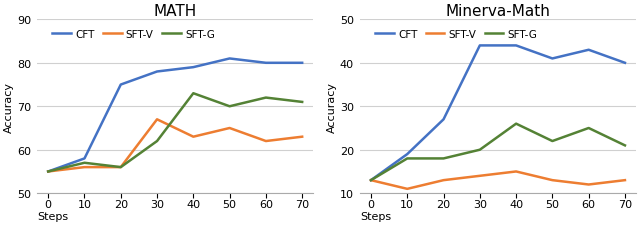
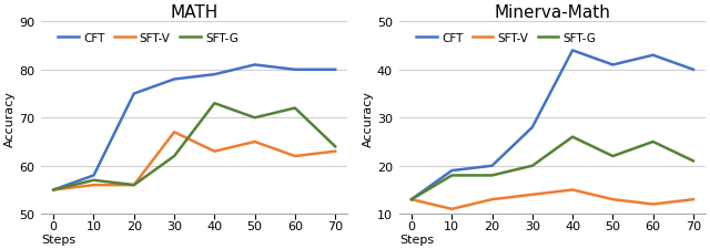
MATH/SFT-G/70: 71 -> 64
Minerva-Math/CFT/20: 27 -> 20
Minerva-Math/CFT/30: 44 -> 28
